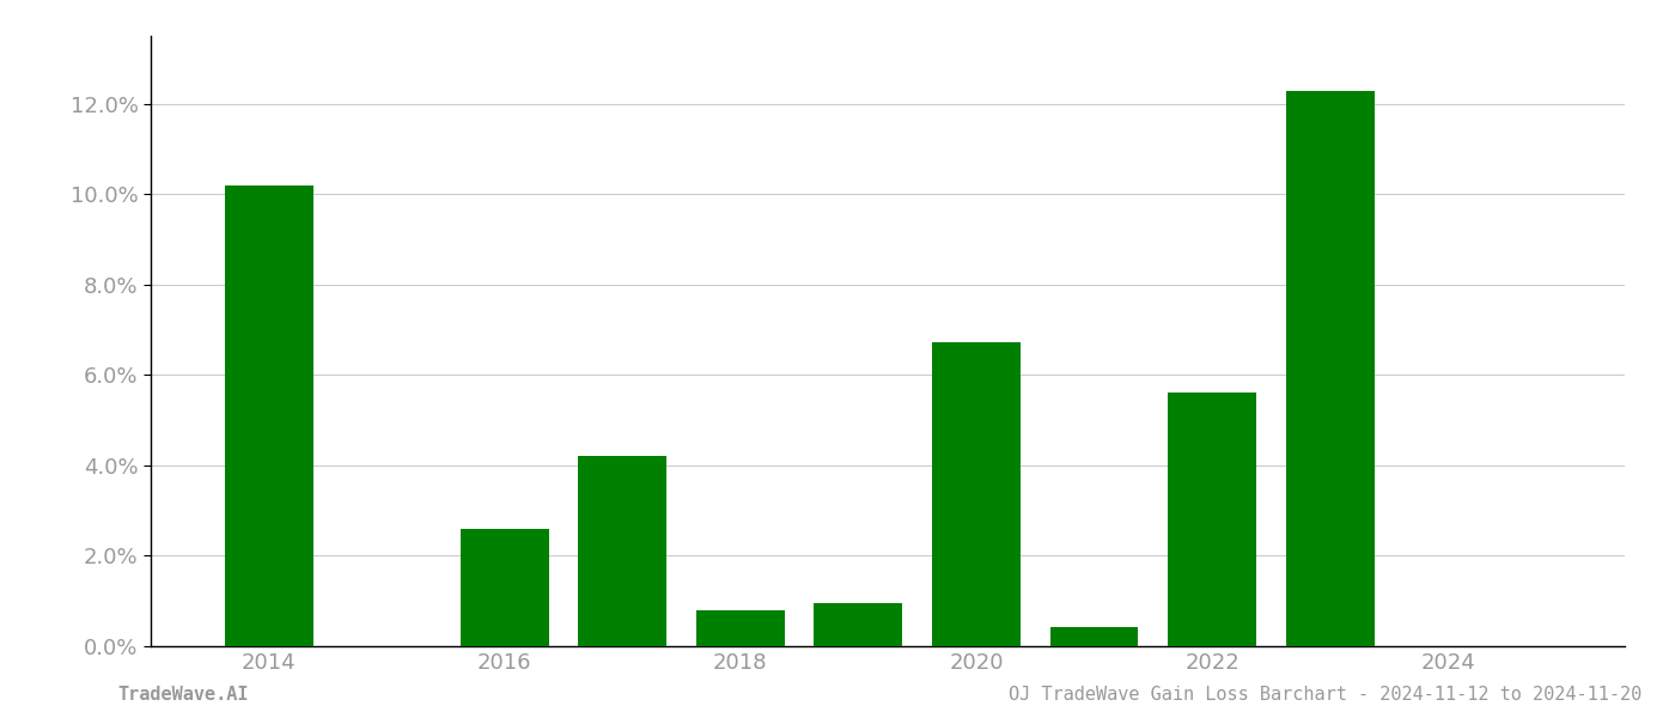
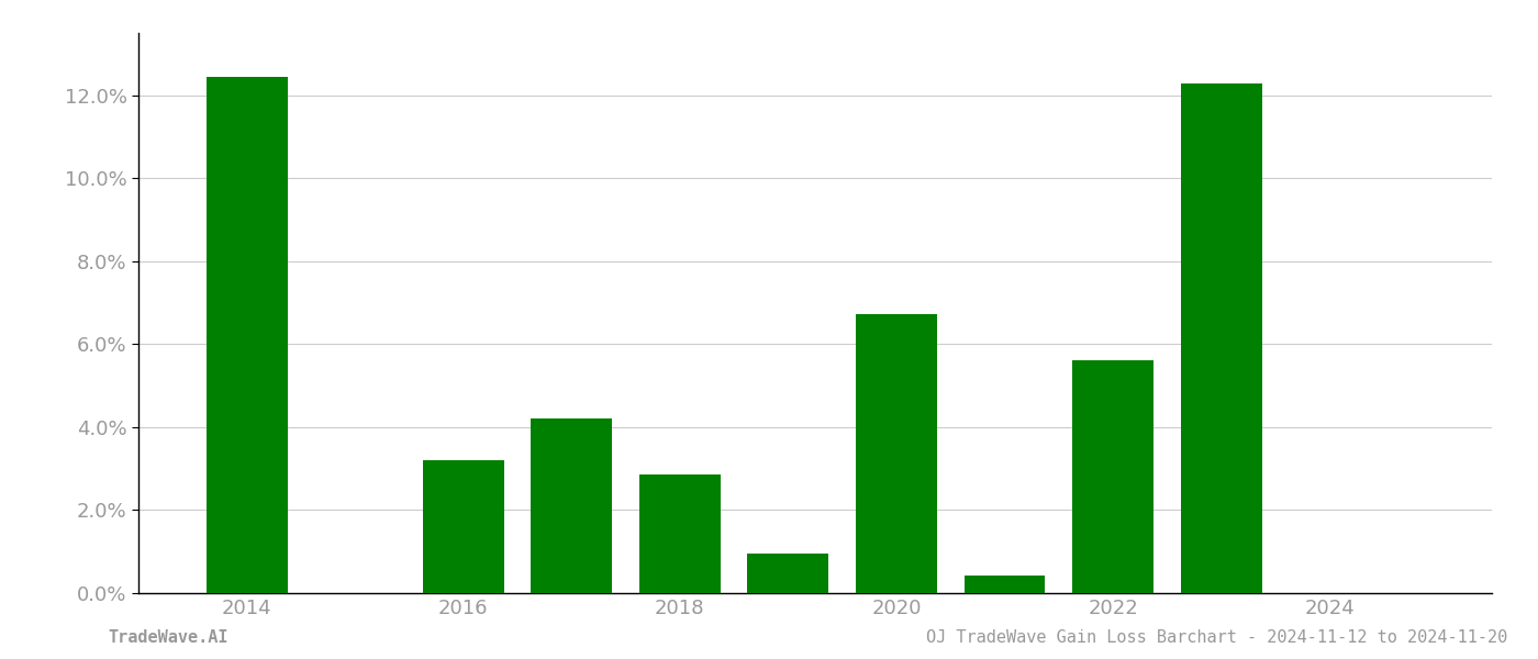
2014: 10.20% -> 12.43%
2016: 2.60% -> 3.21%
2018: 0.80% -> 2.85%
